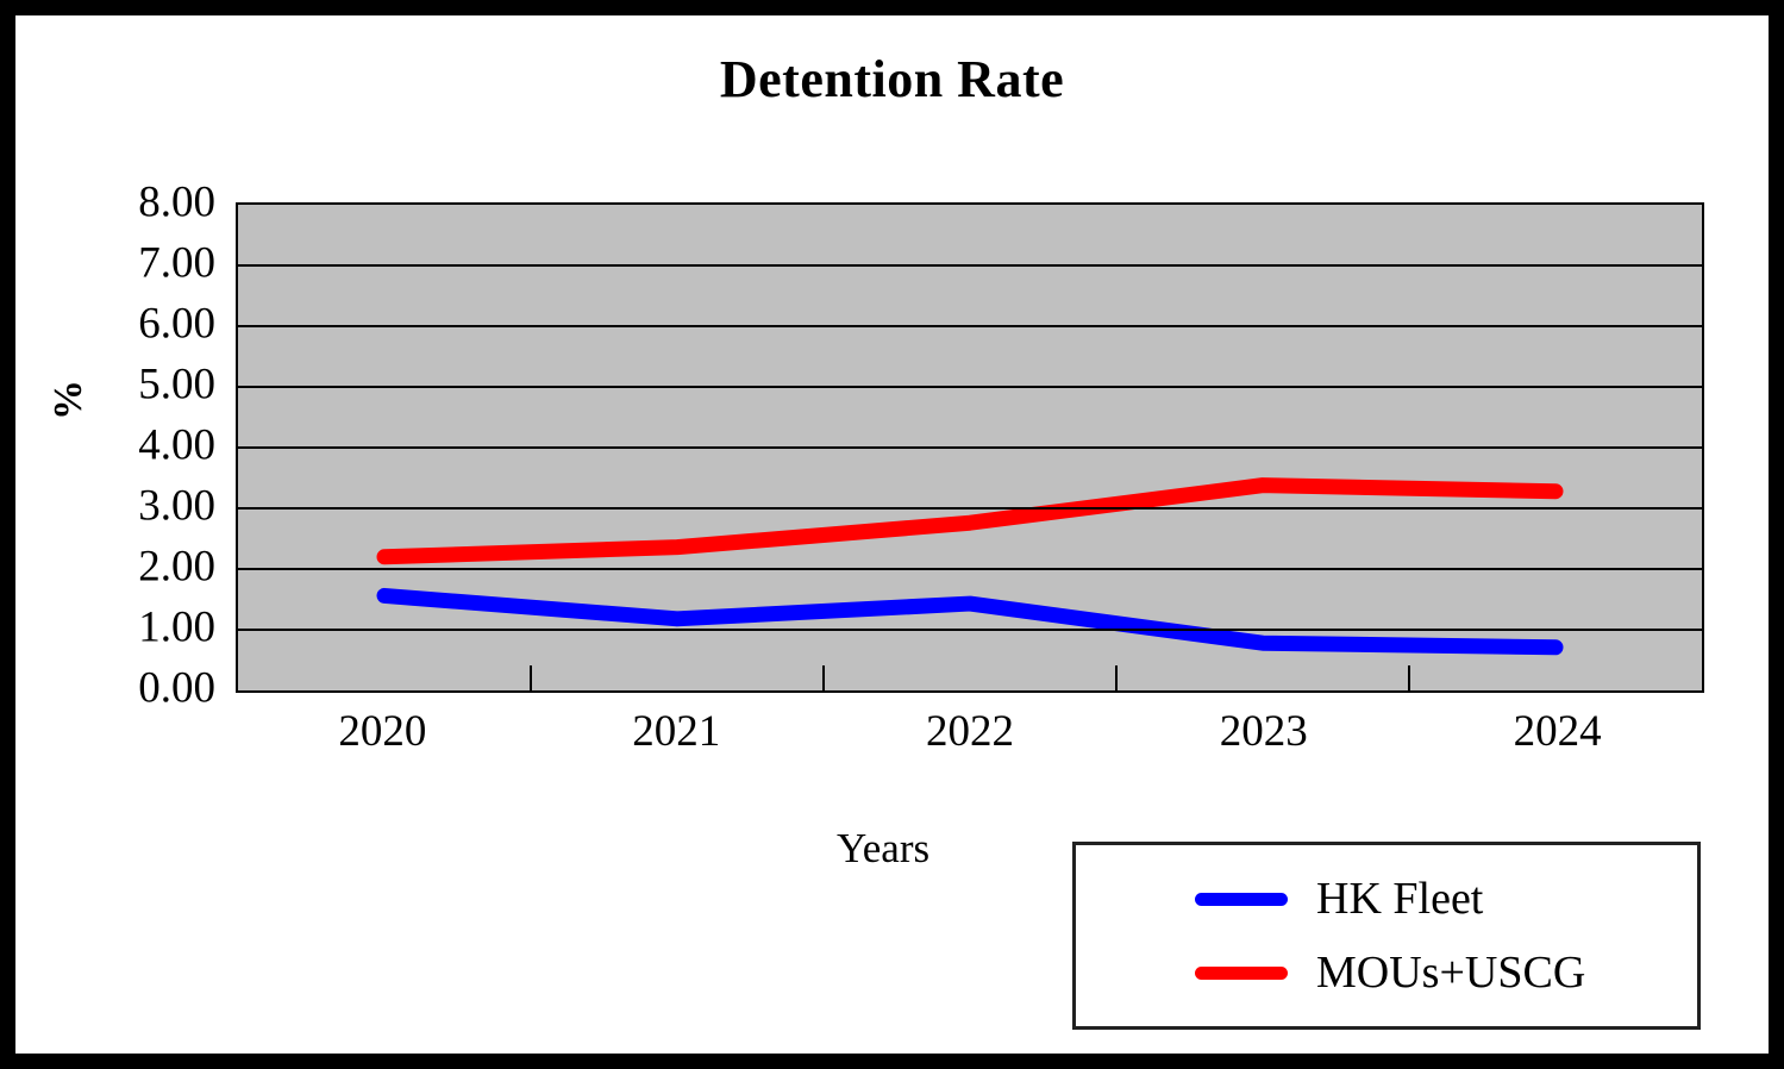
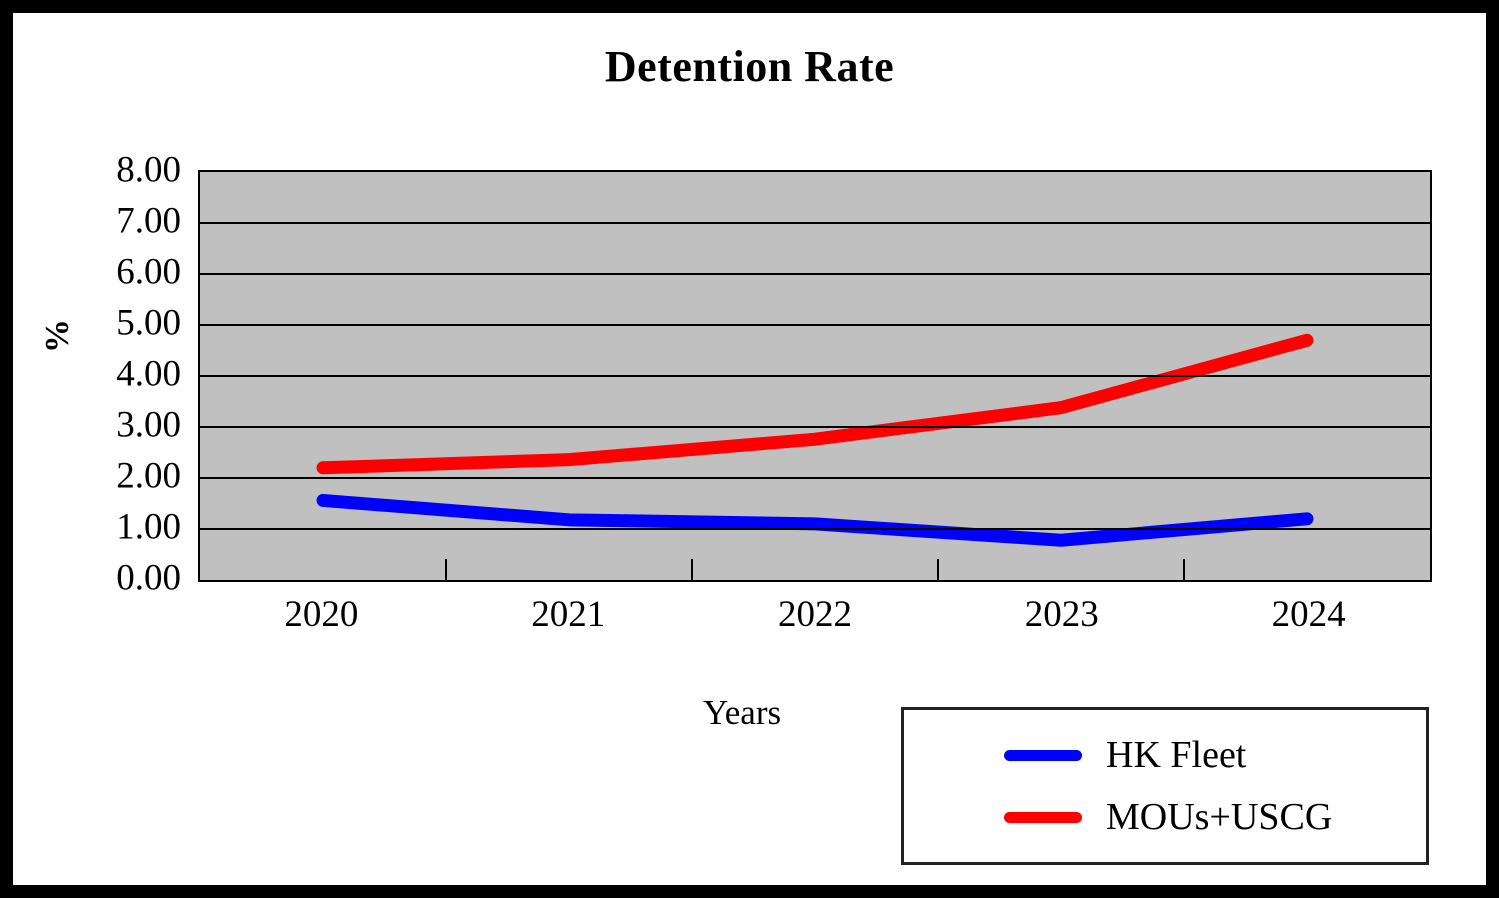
HK Fleet/2022: 1.4 -> 1.1
HK Fleet/2024: 0.7 -> 1.2
MOUs+USCG/2024: 3.3 -> 4.7
